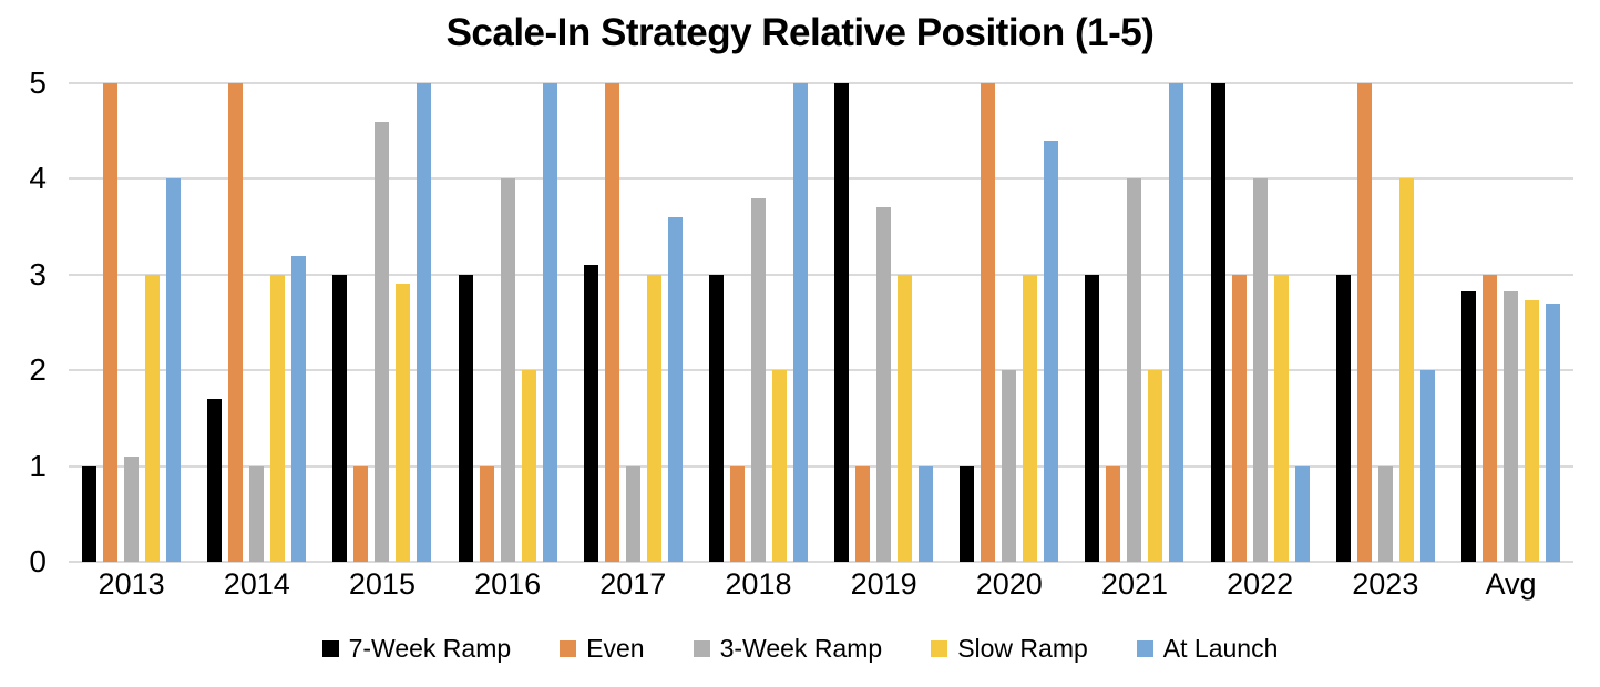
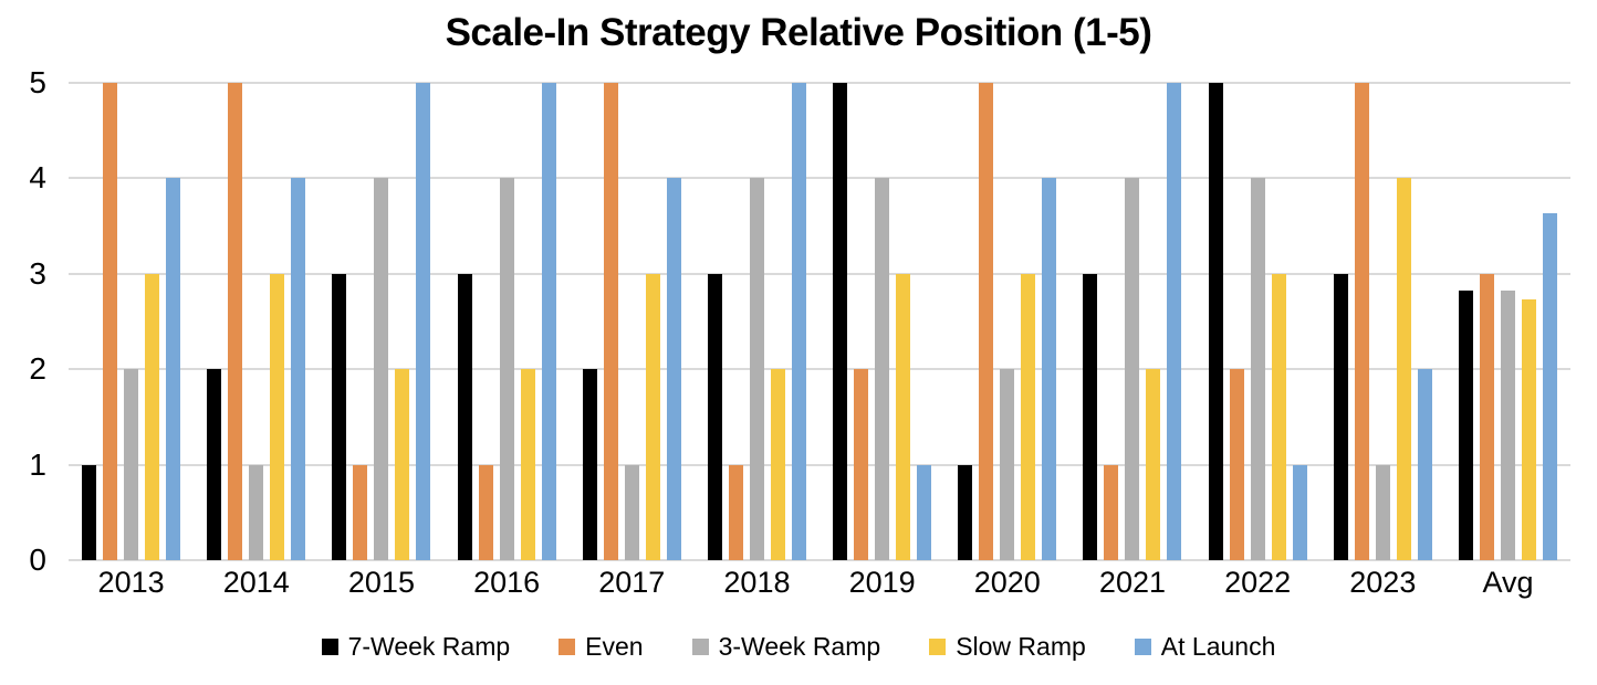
3-Week Ramp/2013: 1.1 -> 2.0
7-Week Ramp/2014: 1.7 -> 2.0
At Launch/2014: 3.2 -> 4.0
3-Week Ramp/2015: 4.6 -> 4.0
Slow Ramp/2015: 2.9 -> 2.0
7-Week Ramp/2017: 3.1 -> 2.0
At Launch/2017: 3.6 -> 4.0
3-Week Ramp/2018: 3.8 -> 4.0
Even/2019: 1 -> 2
3-Week Ramp/2019: 3.7 -> 4.0
At Launch/2020: 4.4 -> 4.0
Even/2022: 3 -> 2
At Launch/Avg: 2.7 -> 3.6
